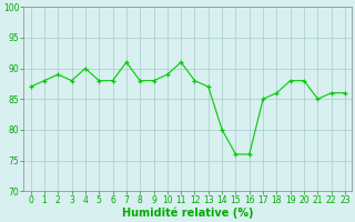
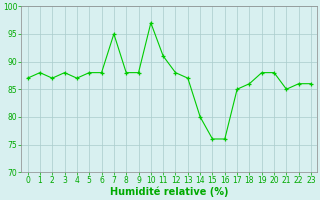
2: 89 -> 87
4: 90 -> 87
7: 91 -> 95
10: 89 -> 97
